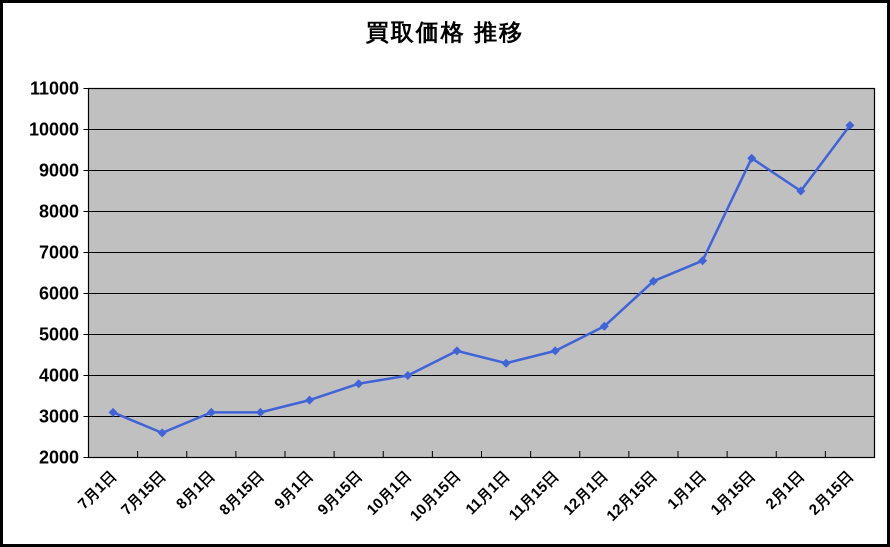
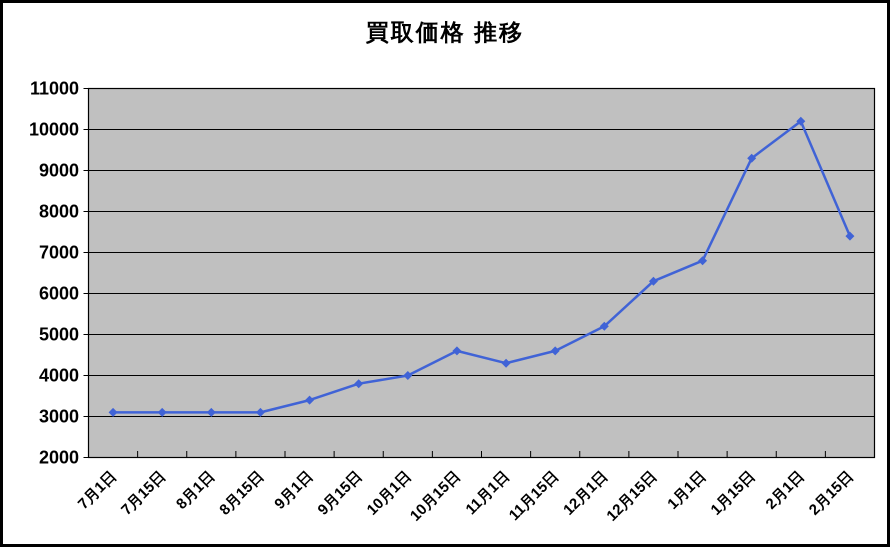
7月15日: 2600 -> 3100
2月1日: 8500 -> 10200
2月15日: 10100 -> 7400
